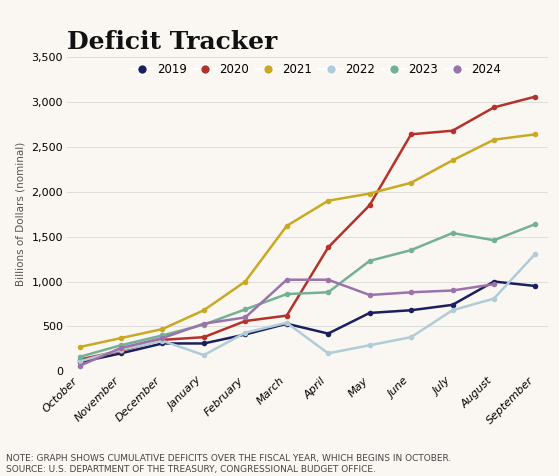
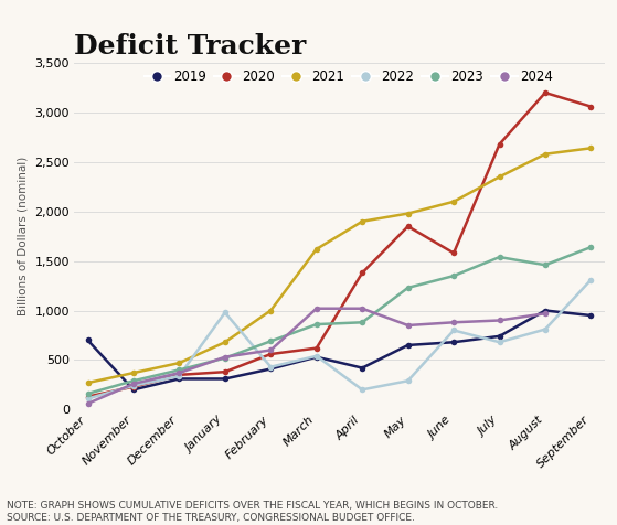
2019/October: 100 -> 700
2022/January: 180 -> 980
2020/June: 2,640 -> 1,580
2022/June: 380 -> 800
2020/August: 2,940 -> 3,200
